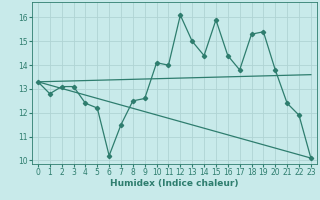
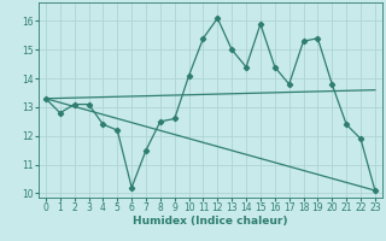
11: 14.0 -> 15.4
